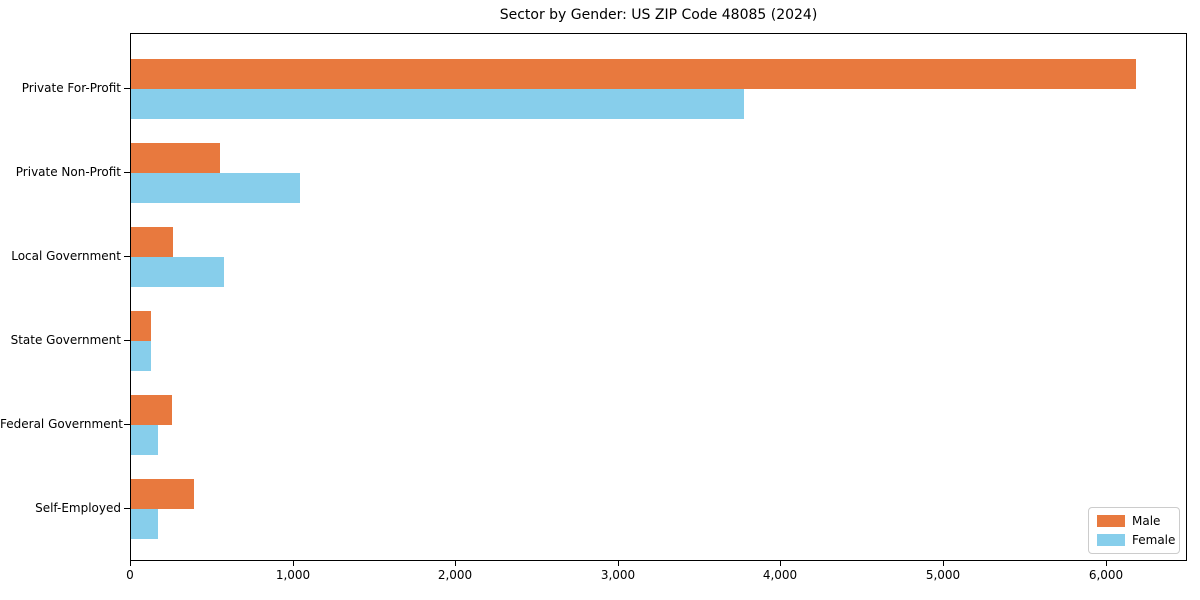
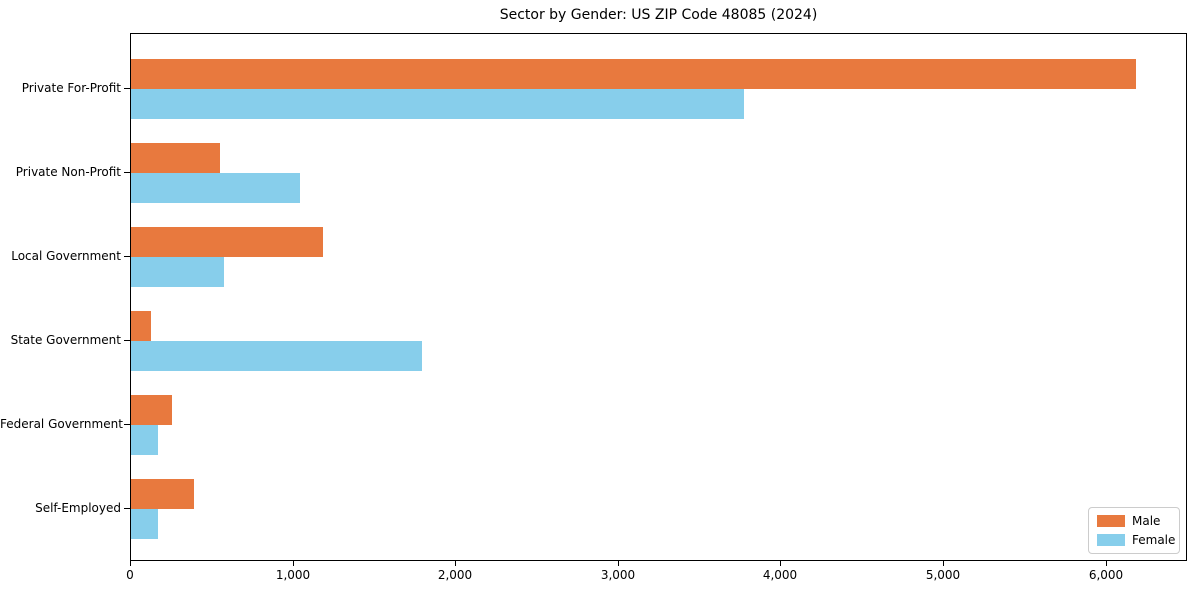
Male/Local Government: 260 -> 1180
Female/State Government: 120 -> 1790
